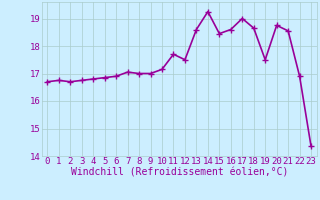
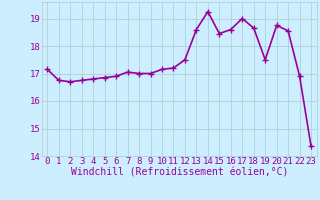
0: 16.70 -> 17.15
11: 17.70 -> 17.20
